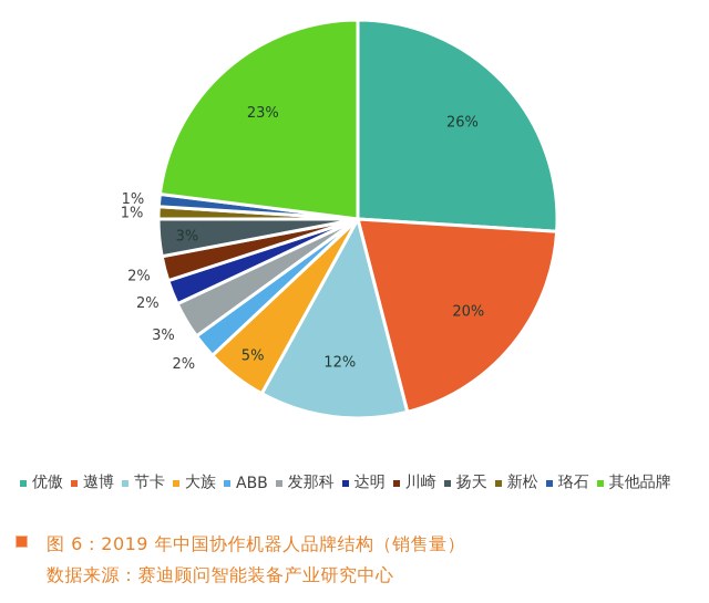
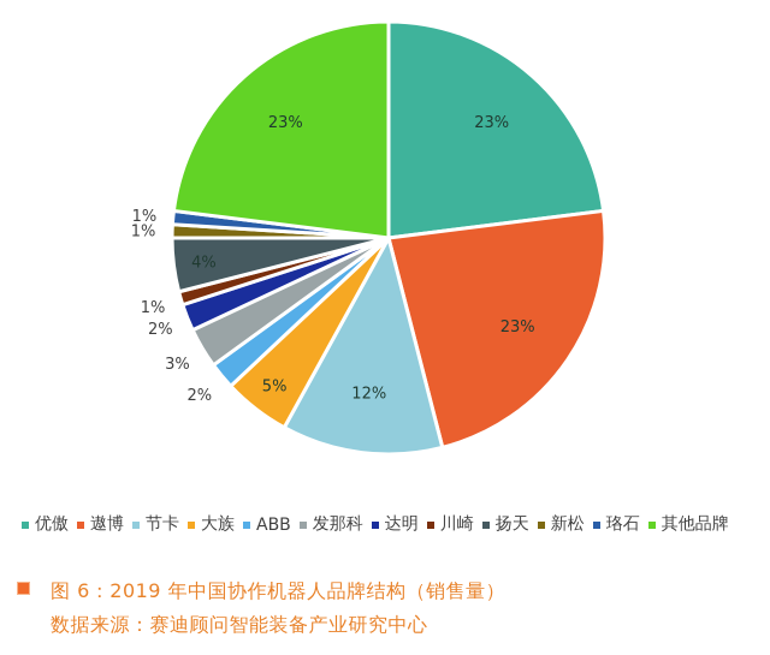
优傲: 26% -> 23%
遨博: 20% -> 23%
川崎: 2% -> 1%
扬天: 3% -> 4%
